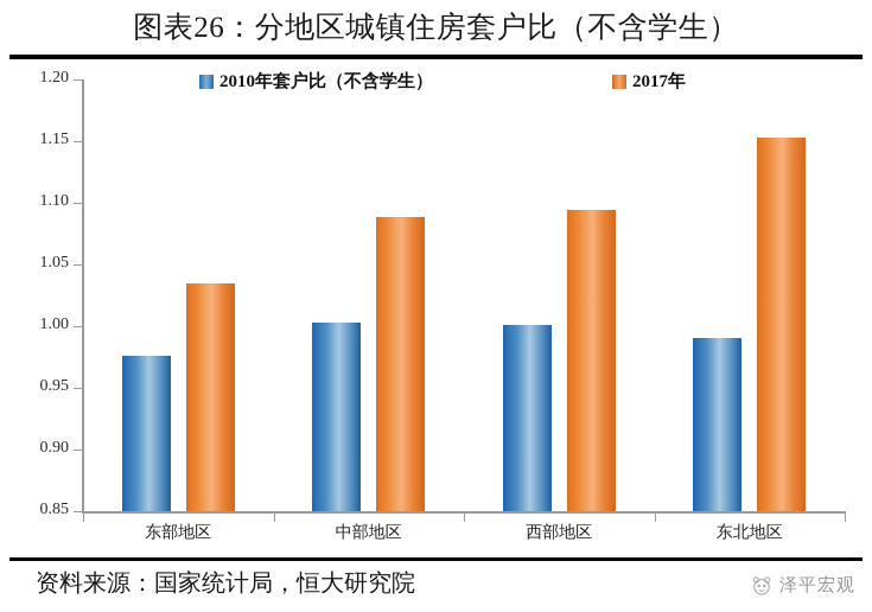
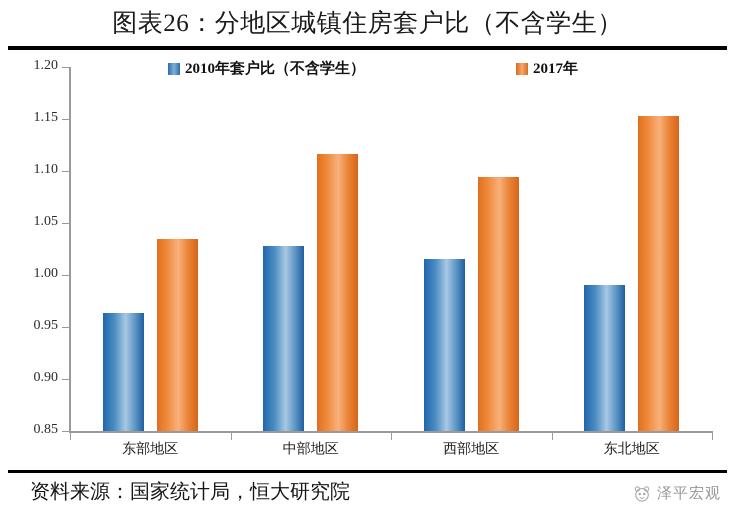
2010年套户比（不含学生）/东部地区: 0.976 -> 0.963
2010年套户比（不含学生）/中部地区: 1.003 -> 1.028
2017年/中部地区: 1.088 -> 1.116
2010年套户比（不含学生）/西部地区: 1.001 -> 1.015
